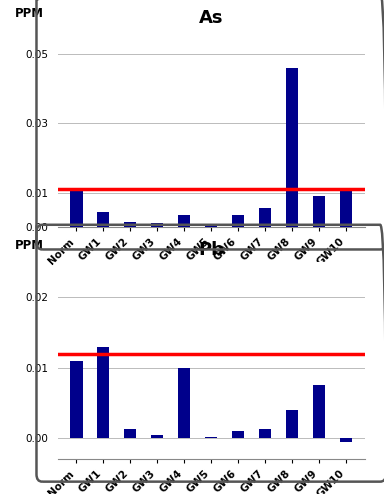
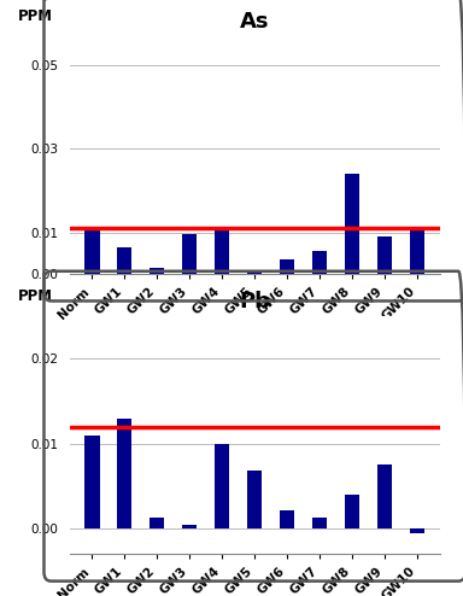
As/GW1: 0.0045 -> 0.0065
As/GW3: 0.0013 -> 0.0095
As/GW4: 0.0035 -> 0.0110
As/GW8: 0.0460 -> 0.0240
GW5: 0.0002 -> 0.0068
GW6: 0.0010 -> 0.0022
